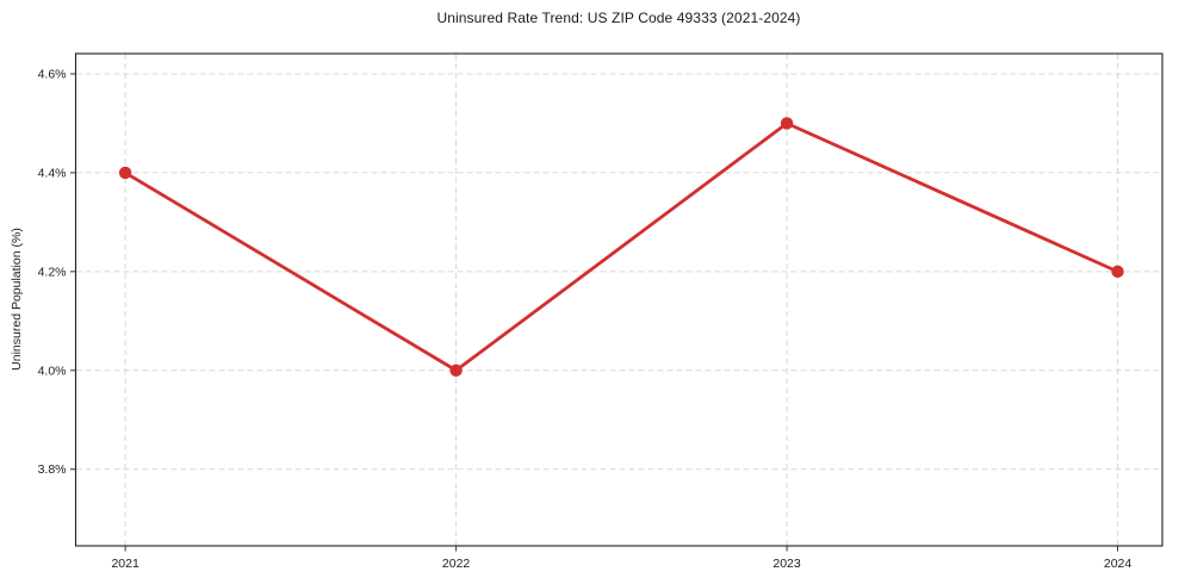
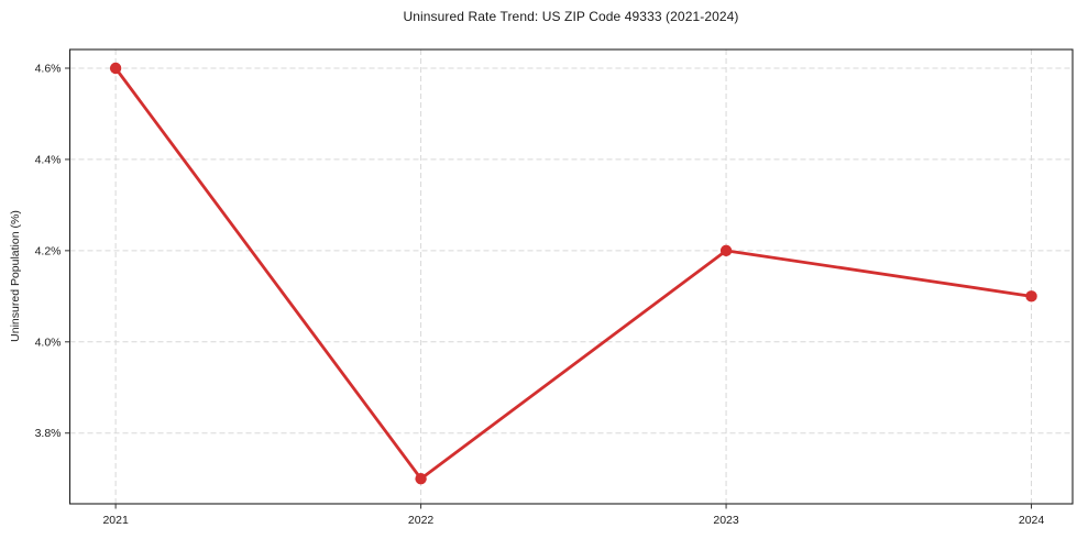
2021: 4.4% -> 4.6%
2022: 4.0% -> 3.7%
2023: 4.5% -> 4.2%
2024: 4.2% -> 4.1%
